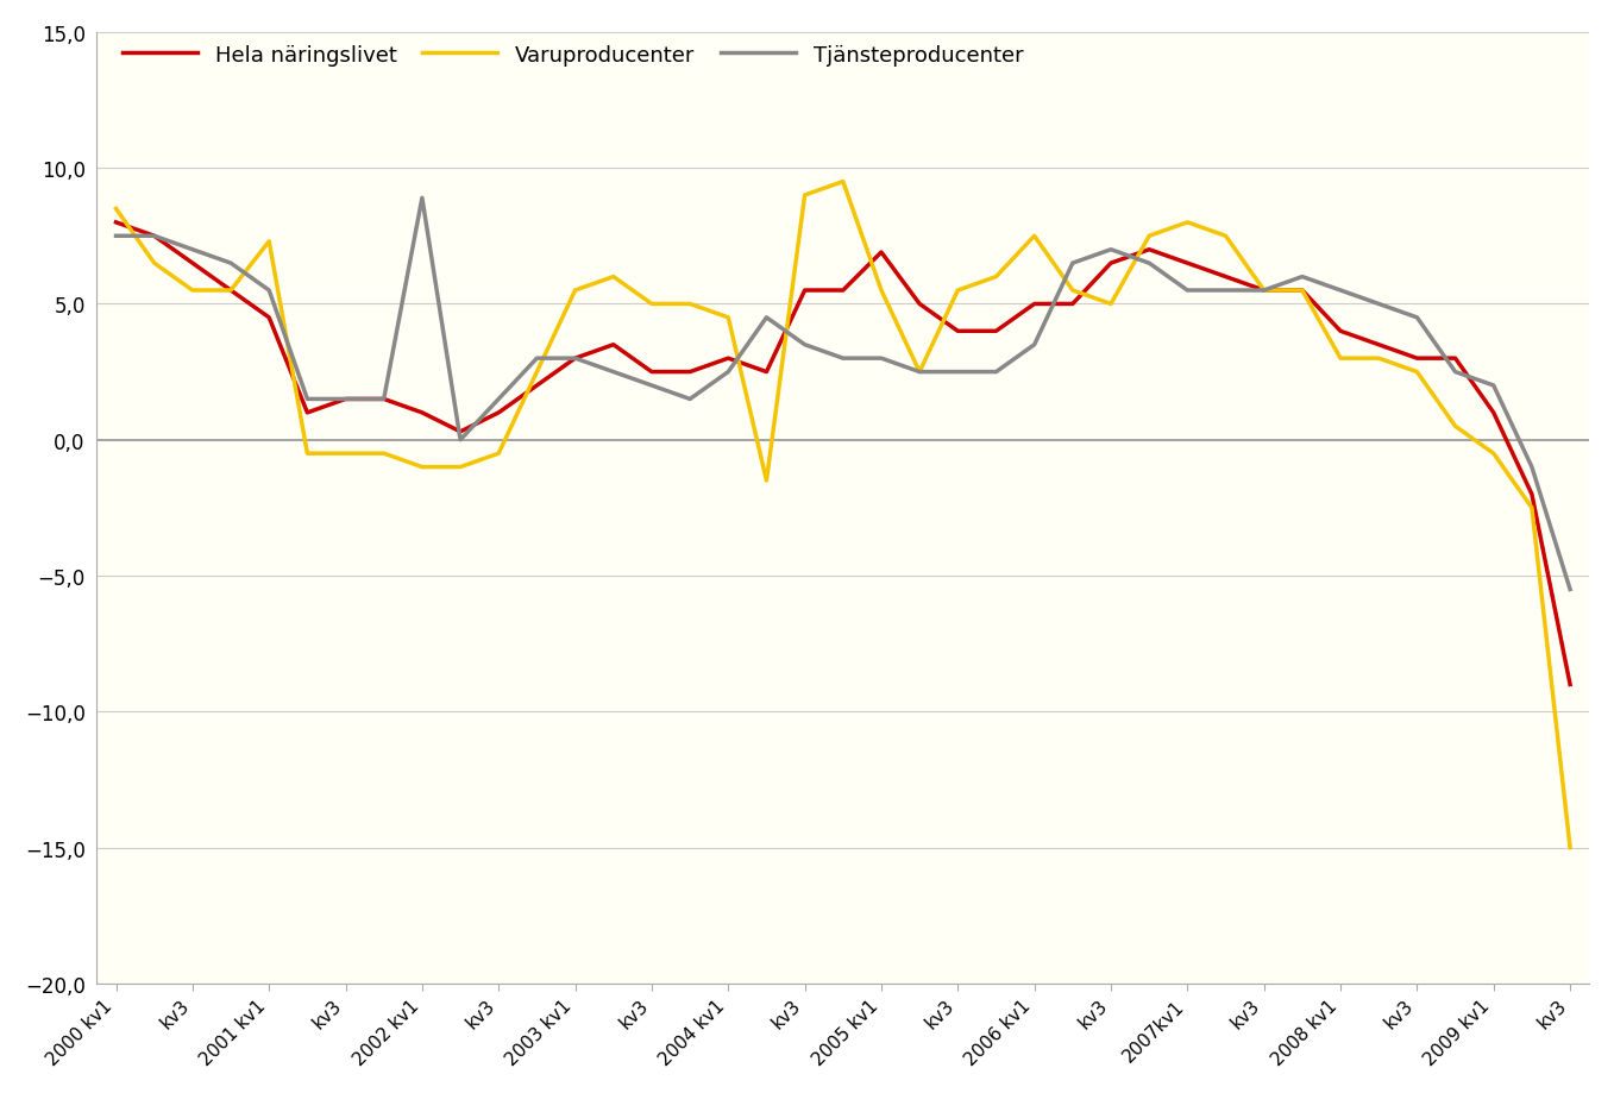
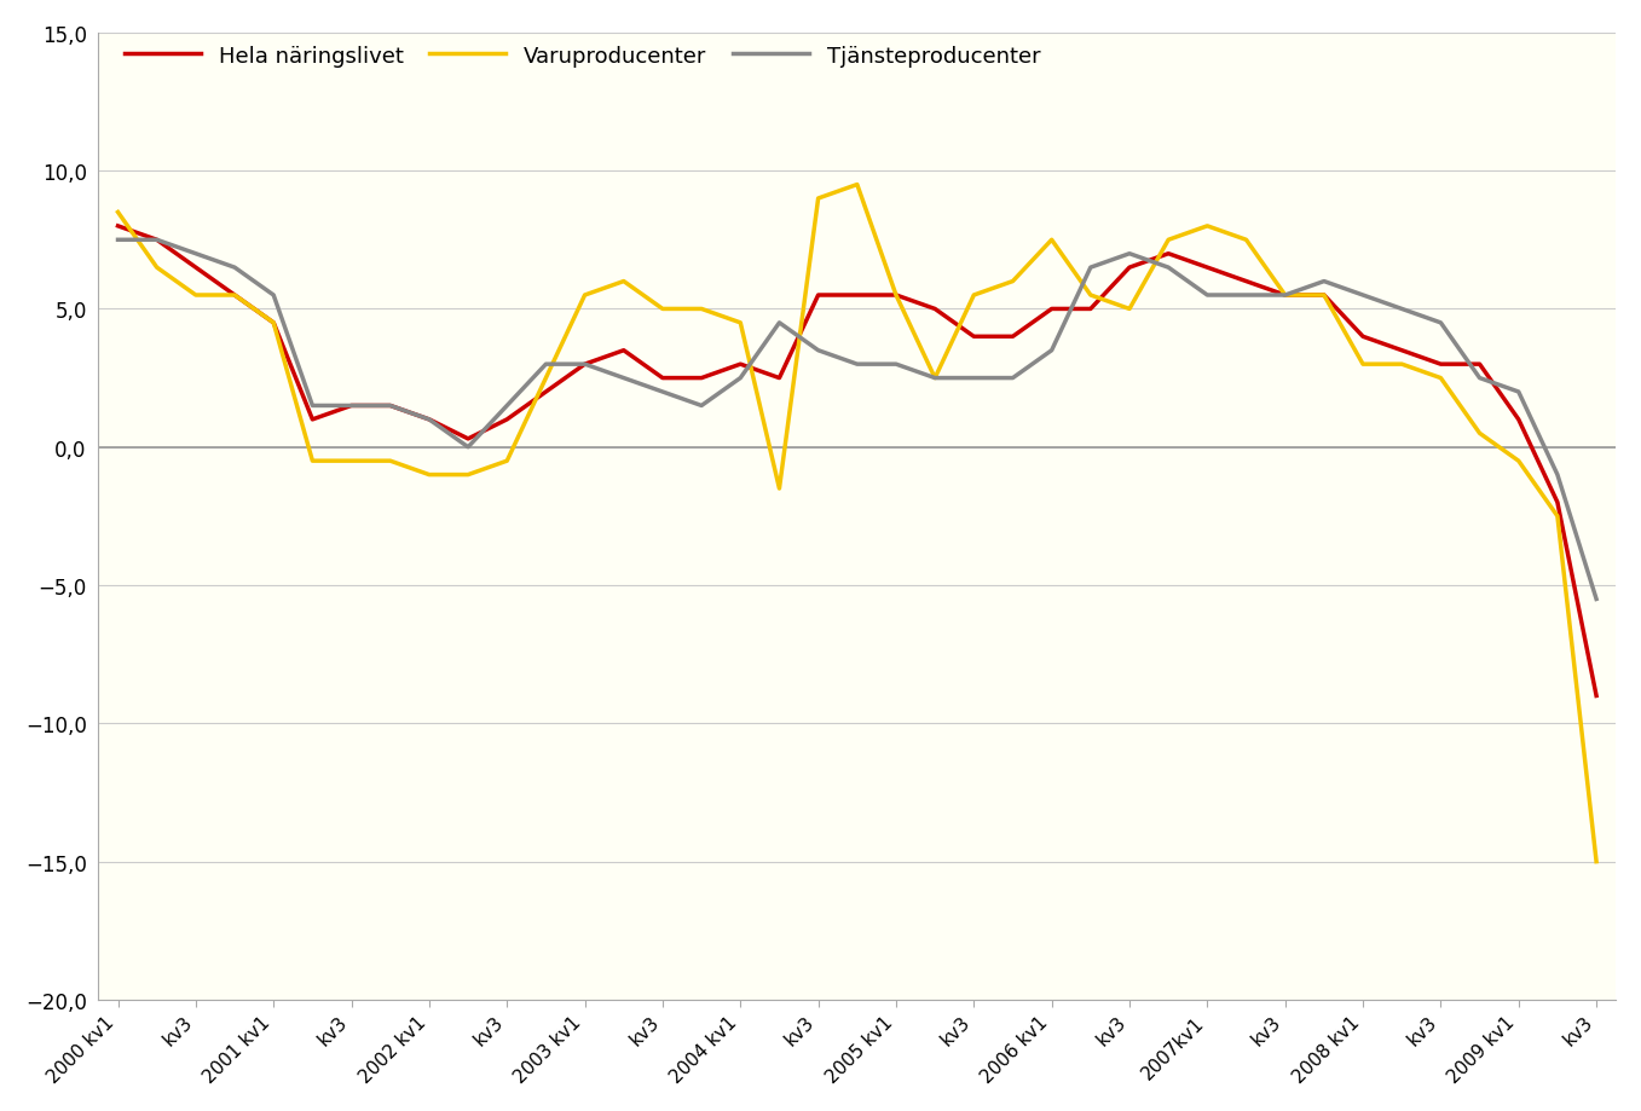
Varuproducenter/2001 kv1: 7,3 -> 4,5
Tjänsteproducenter/2002 kv1: 8,9 -> 1,0
Hela näringslivet/2005 kv1: 6,9 -> 5,5
